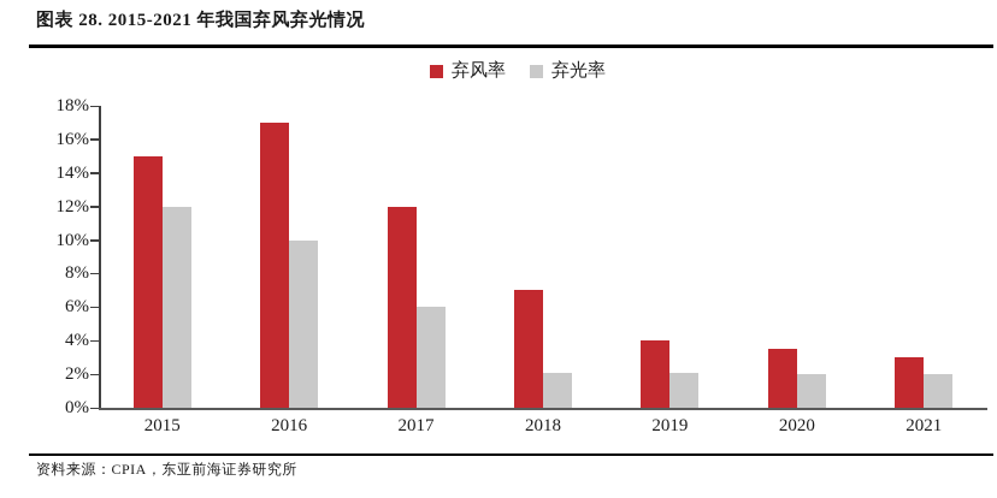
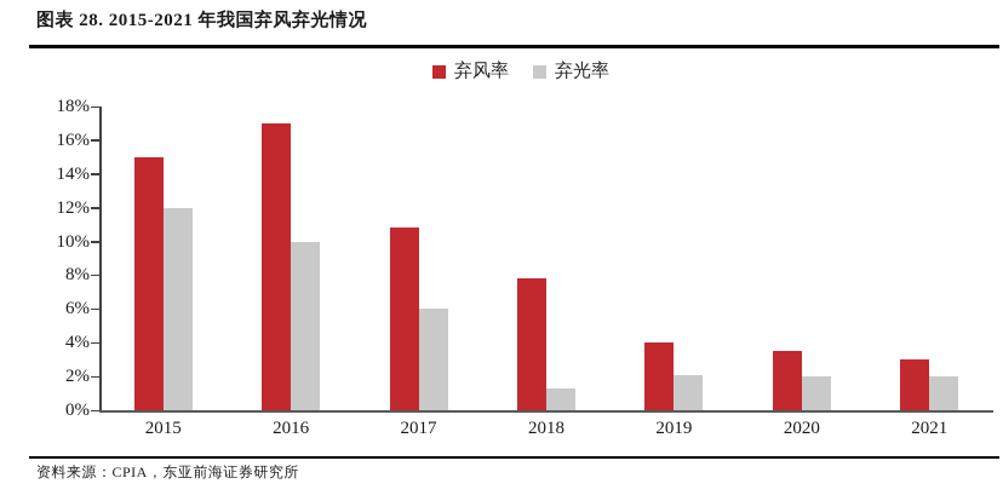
弃风率/2017: 12.0% -> 10.8%
弃风率/2018: 7.0% -> 7.8%
弃光率/2018: 2.1% -> 1.3%
